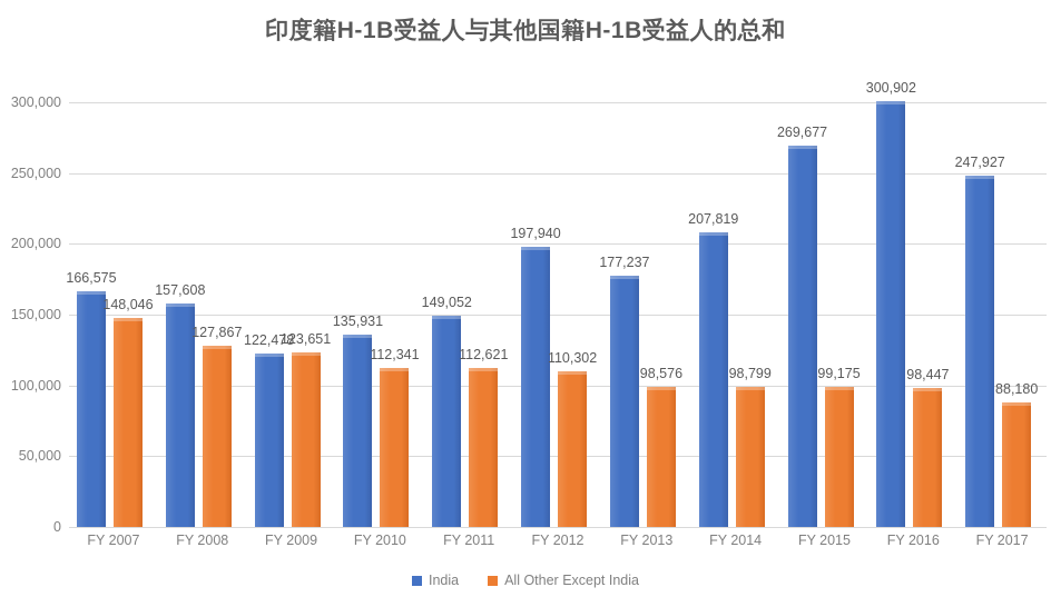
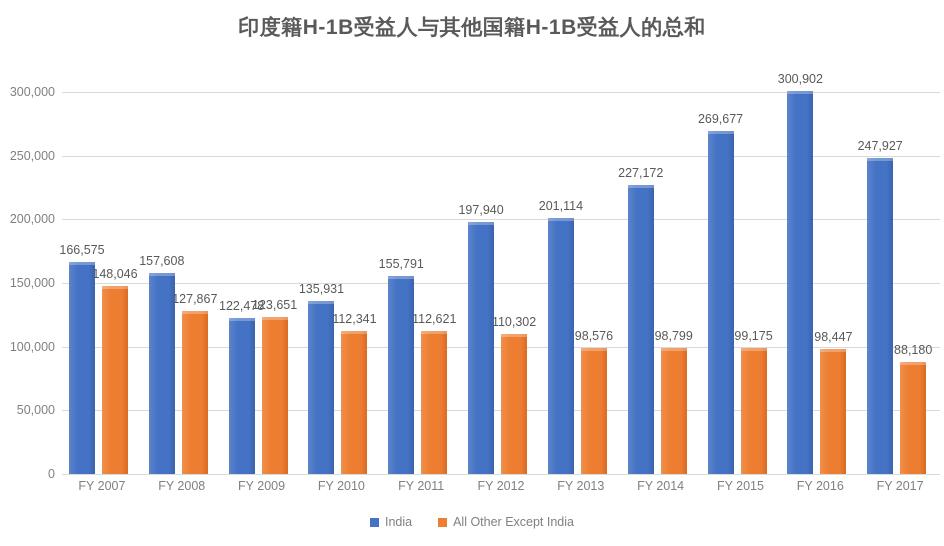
India/FY 2011: 149,052 -> 155,791
India/FY 2013: 177,237 -> 201,114
India/FY 2014: 207,819 -> 227,172
